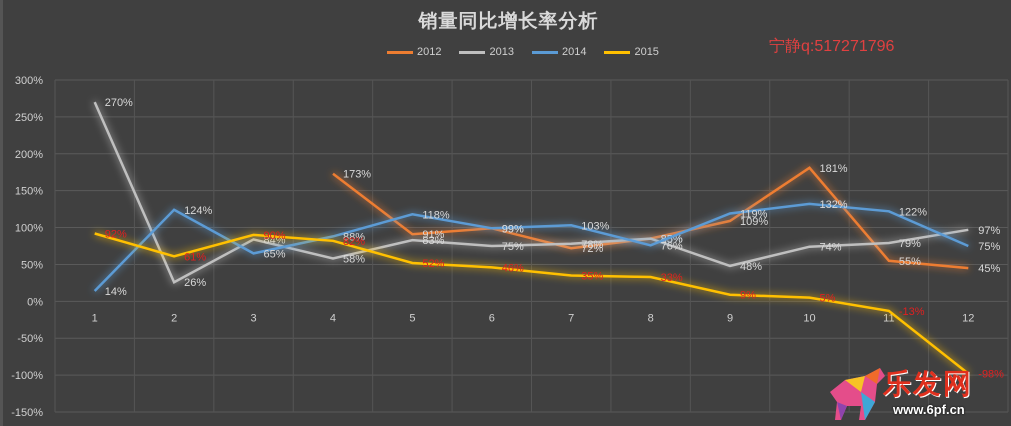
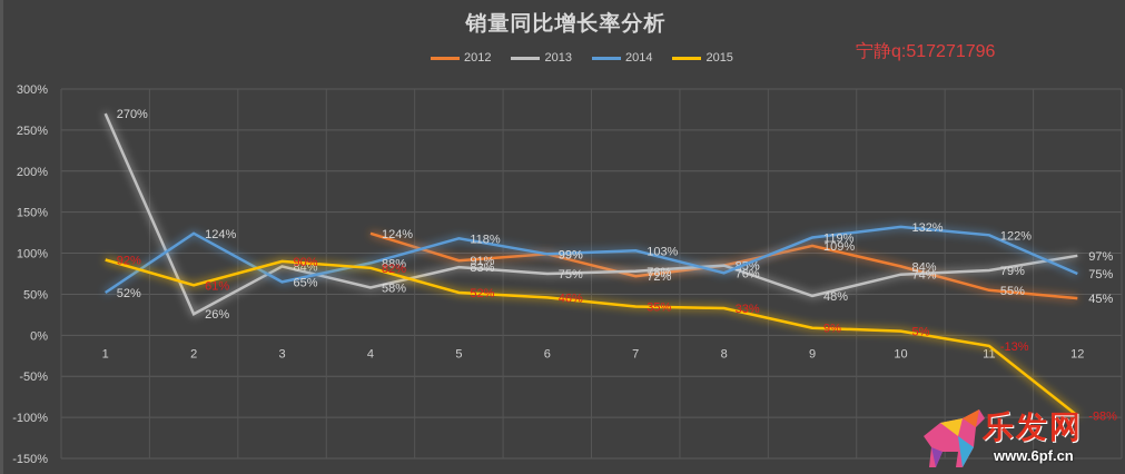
2014/1: 14% -> 52%
2012/4: 173% -> 124%
2012/10: 181% -> 84%
